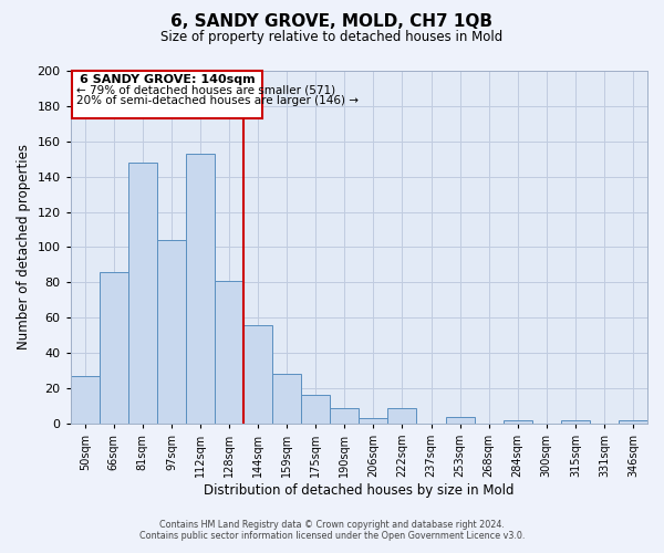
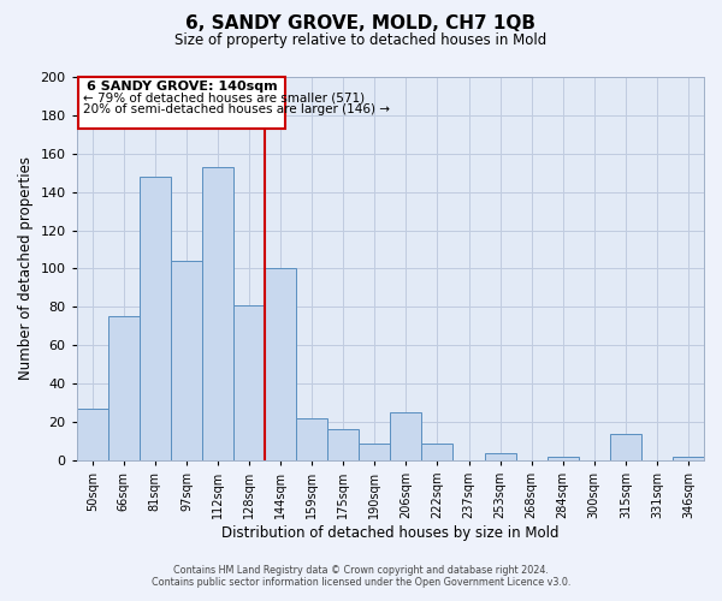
66sqm: 86 -> 75
144sqm: 56 -> 100
159sqm: 28 -> 22
206sqm: 3 -> 25
315sqm: 2 -> 14
